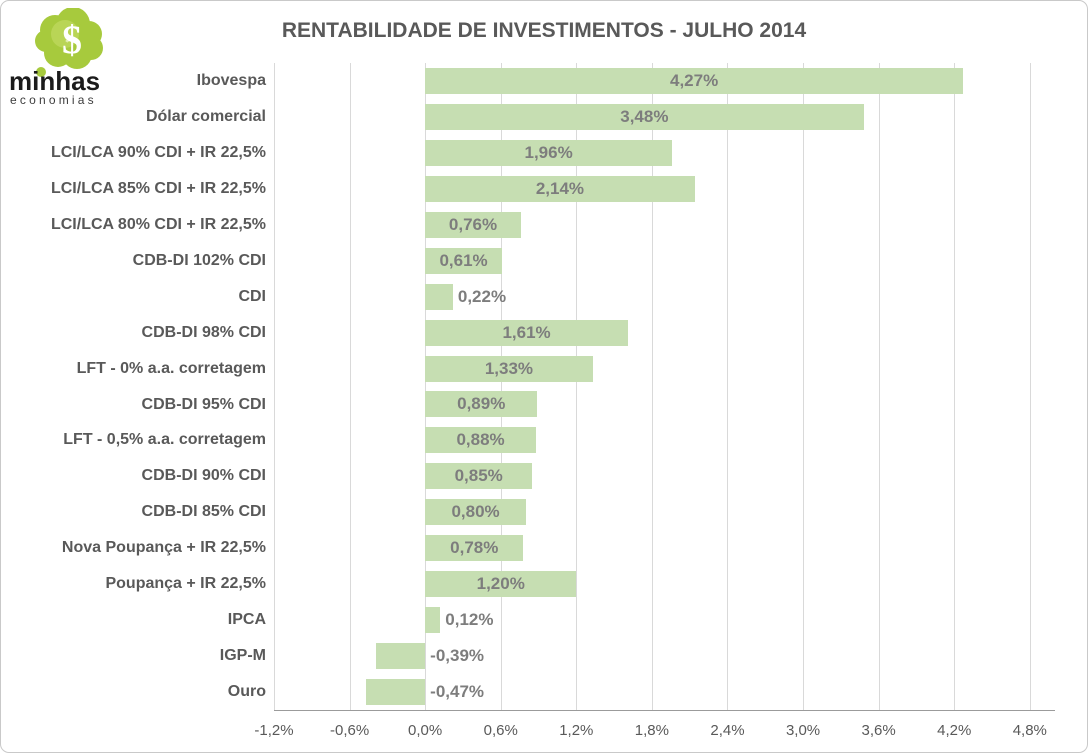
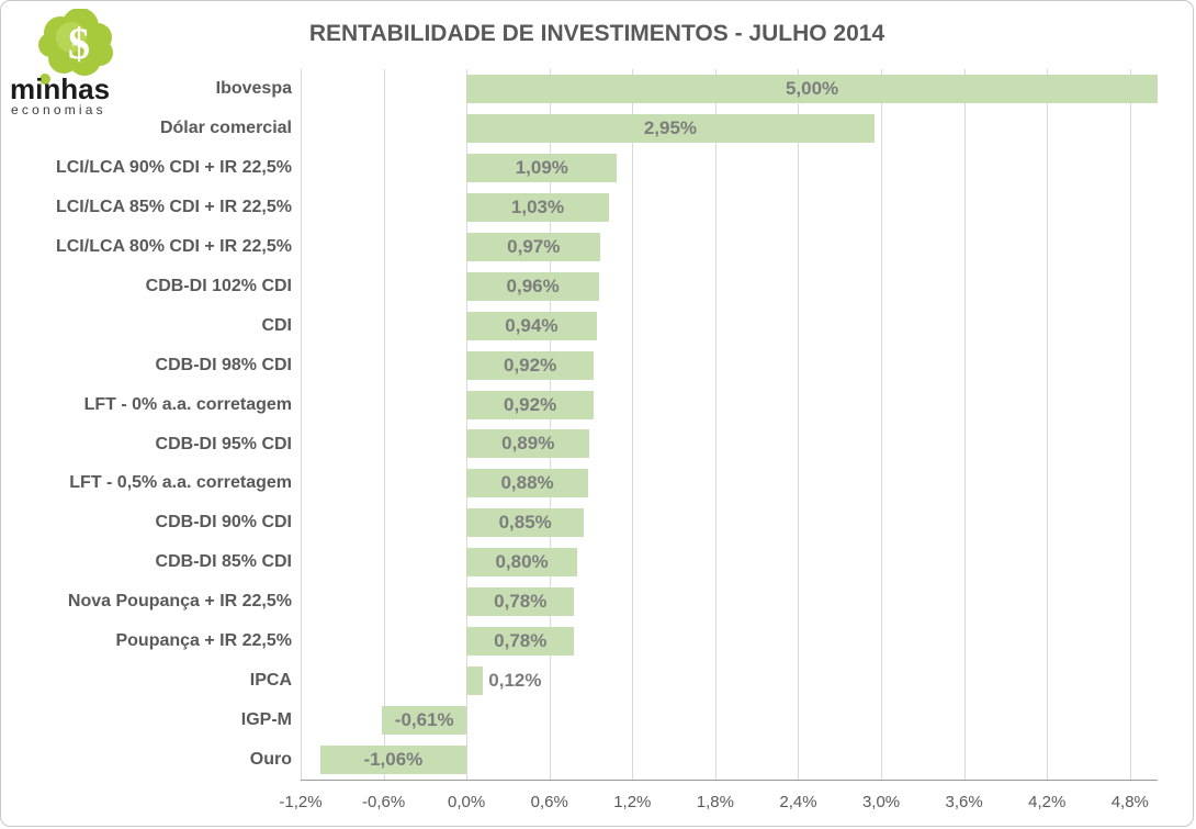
Ibovespa: 4,27% -> 5,00%
Dólar comercial: 3,48% -> 2,95%
LCI/LCA 90% CDI + IR 22,5%: 1,96% -> 1,09%
LCI/LCA 85% CDI + IR 22,5%: 2,14% -> 1,03%
LCI/LCA 80% CDI + IR 22,5%: 0,76% -> 0,97%
CDB-DI 102% CDI: 0,61% -> 0,96%
CDI: 0,22% -> 0,94%
CDB-DI 98% CDI: 1,61% -> 0,92%
LFT - 0% a.a. corretagem: 1,33% -> 0,92%
Poupança + IR 22,5%: 1,20% -> 0,78%
IGP-M: -0,39% -> -0,61%
Ouro: -0,47% -> -1,06%
